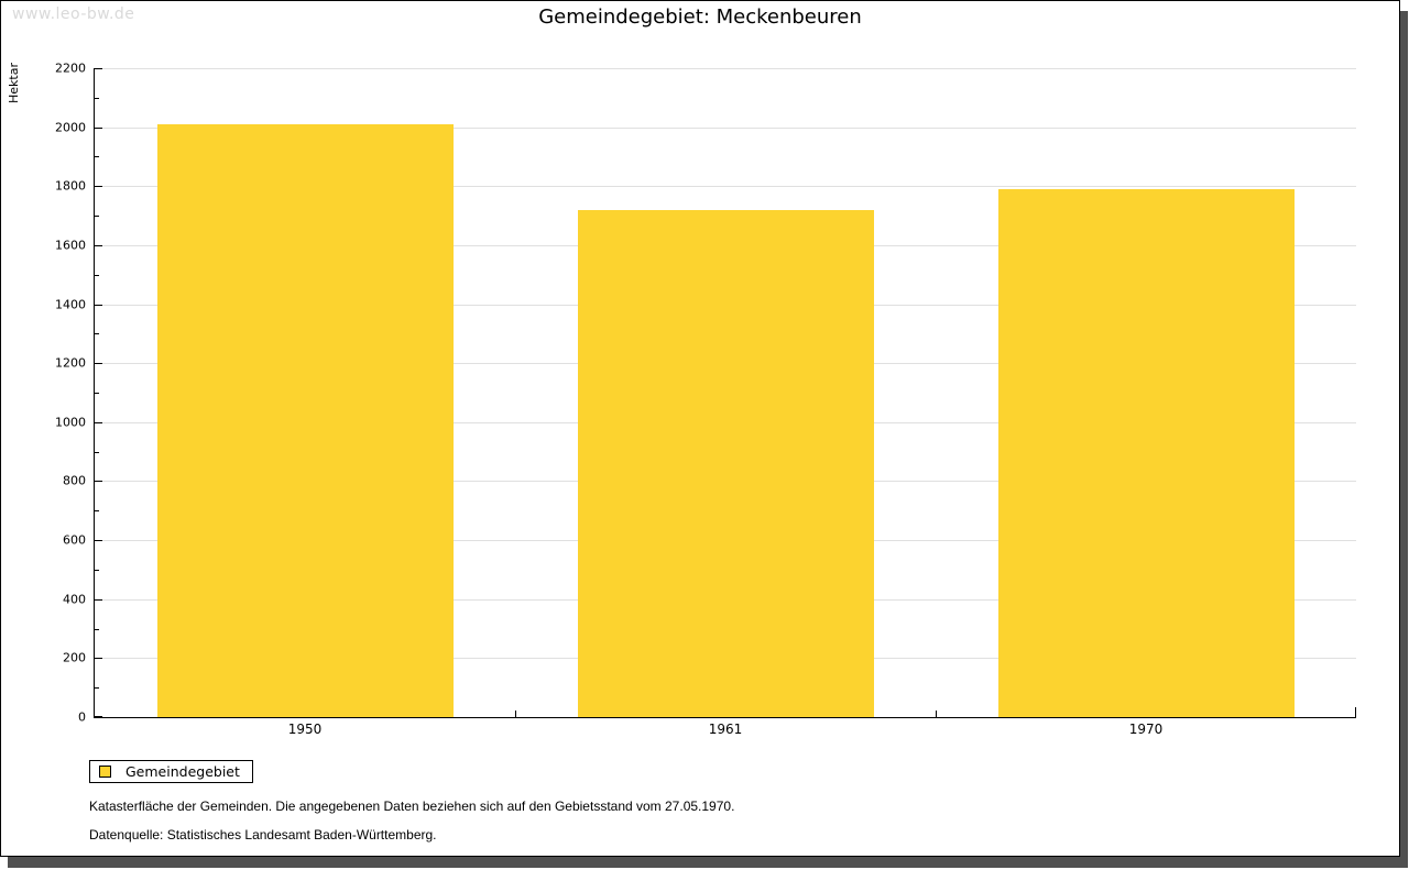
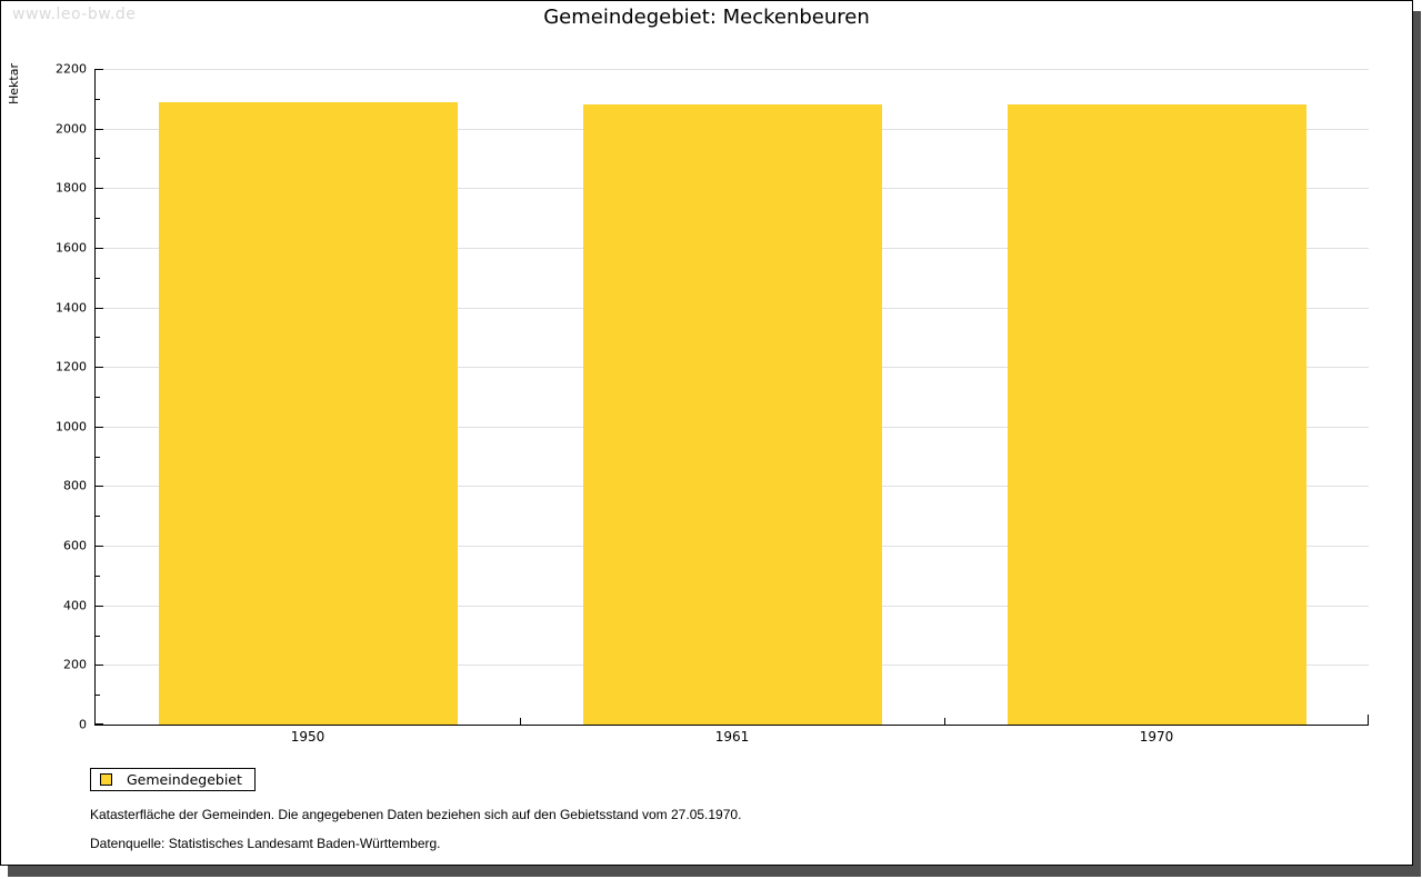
1950: 2010 -> 2090
1961: 1720 -> 2080
1970: 1790 -> 2080
